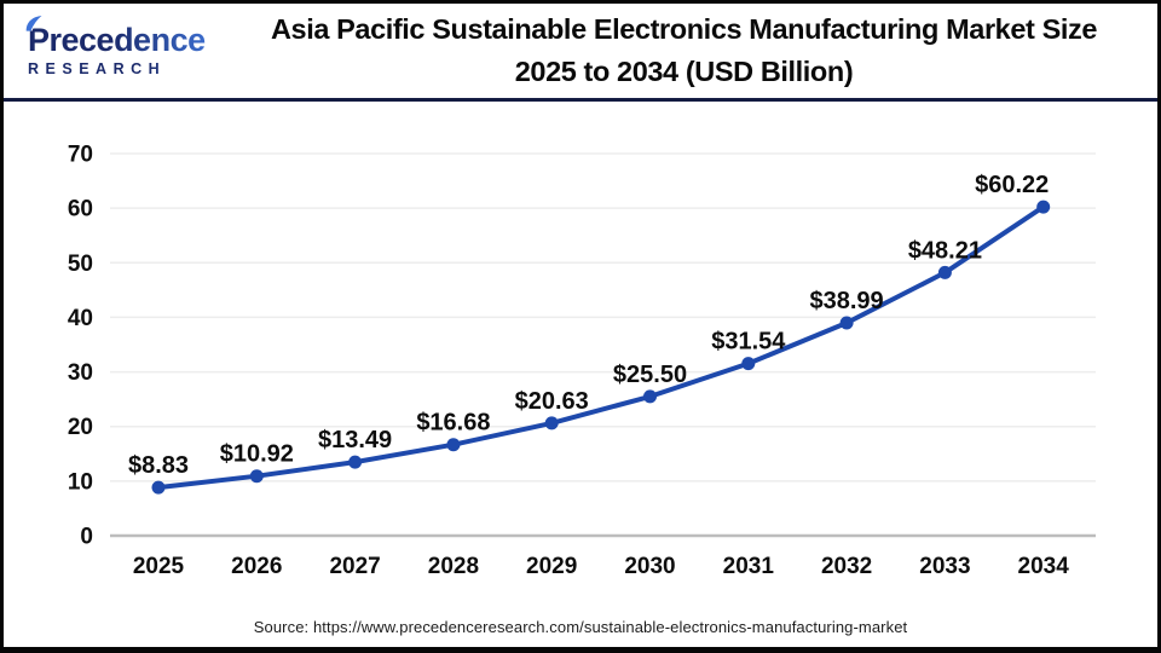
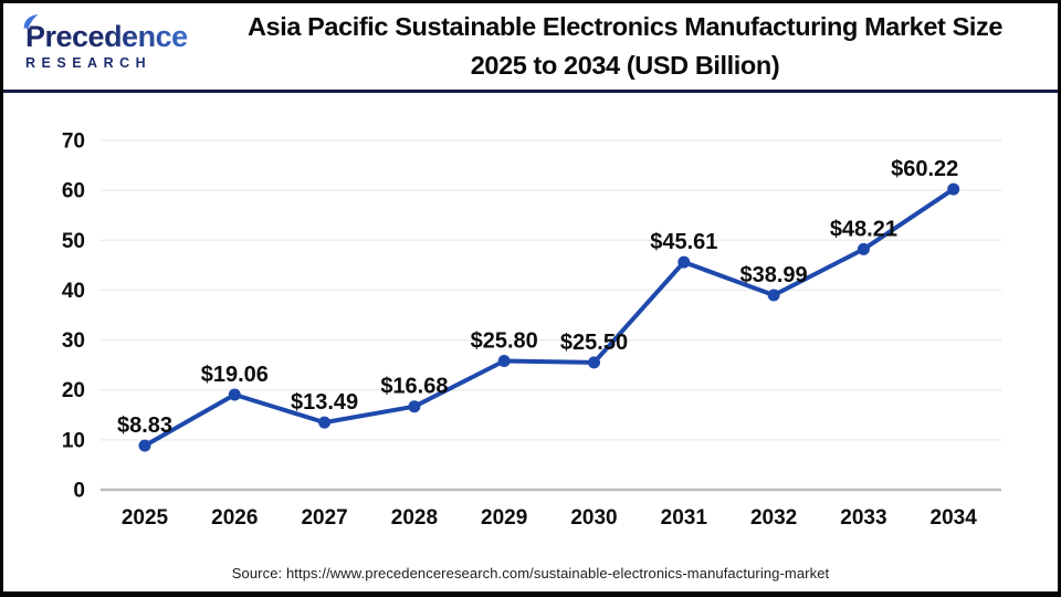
2026: $10.92 -> $19.06
2029: $20.63 -> $25.80
2031: $31.54 -> $45.61
